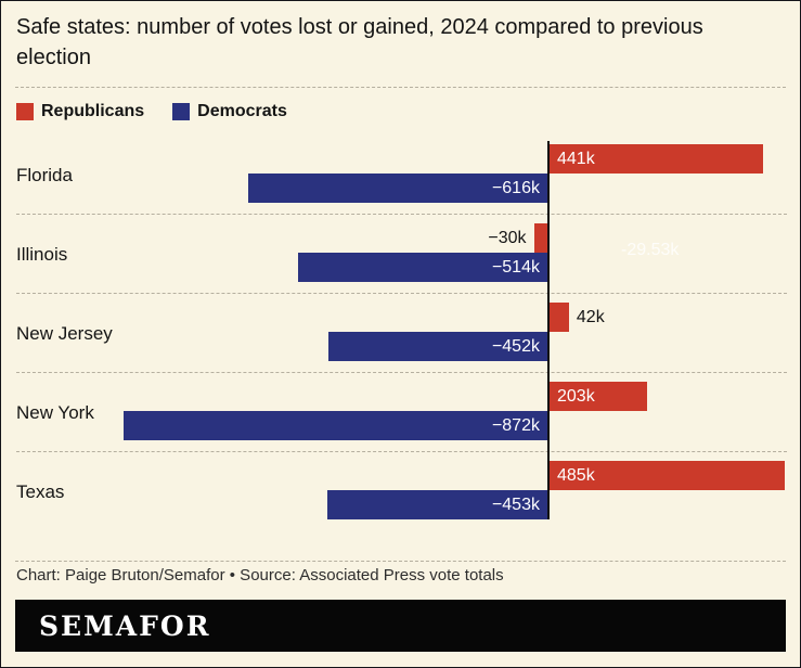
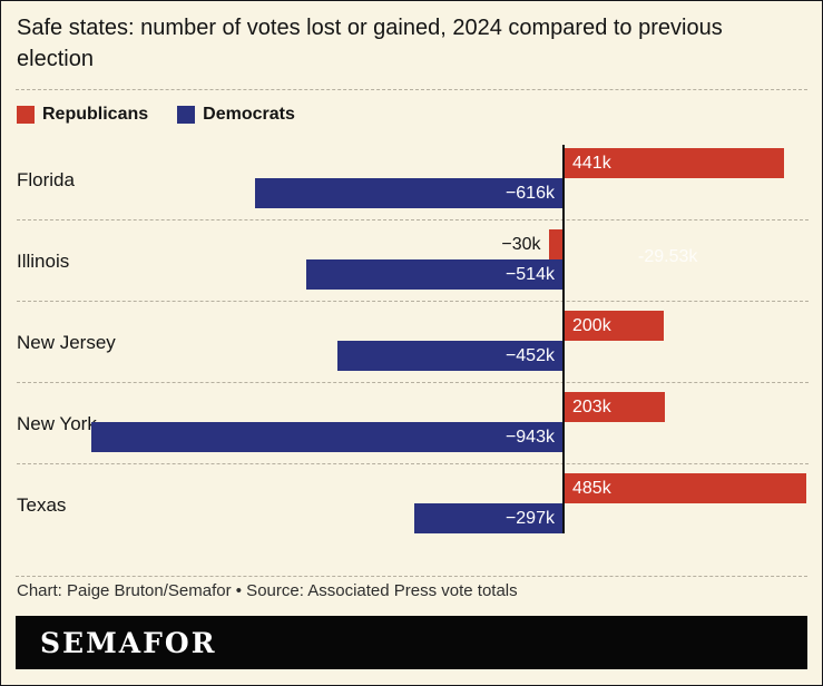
Republicans/New Jersey: 42k -> 200k
Democrats/New York: −872k -> −943k
Democrats/Texas: −453k -> −297k
